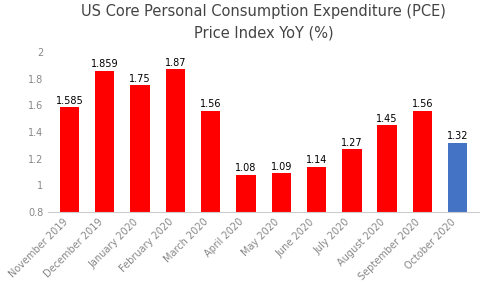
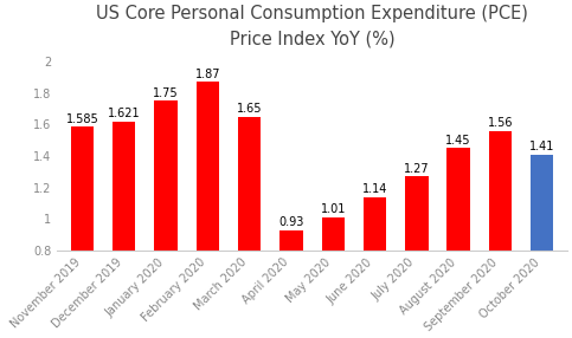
December 2019: 1.859 -> 1.621
March 2020: 1.56 -> 1.65
April 2020: 1.08 -> 0.93
May 2020: 1.09 -> 1.01
October 2020: 1.32 -> 1.41
